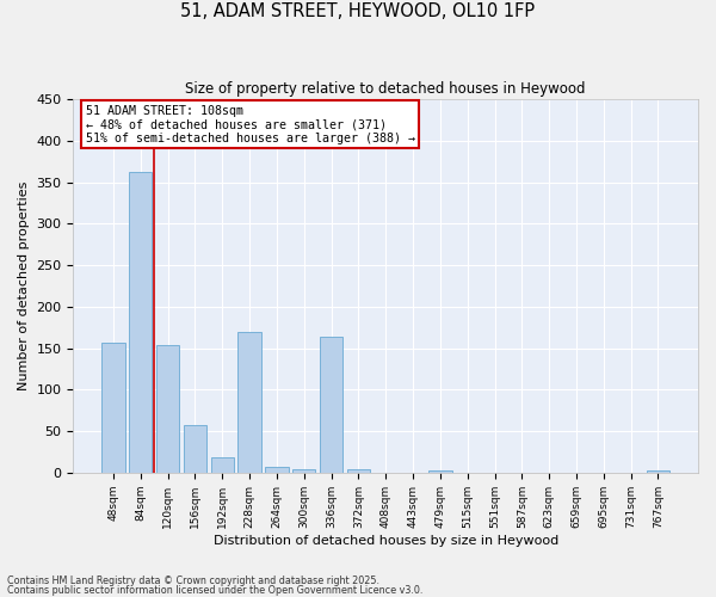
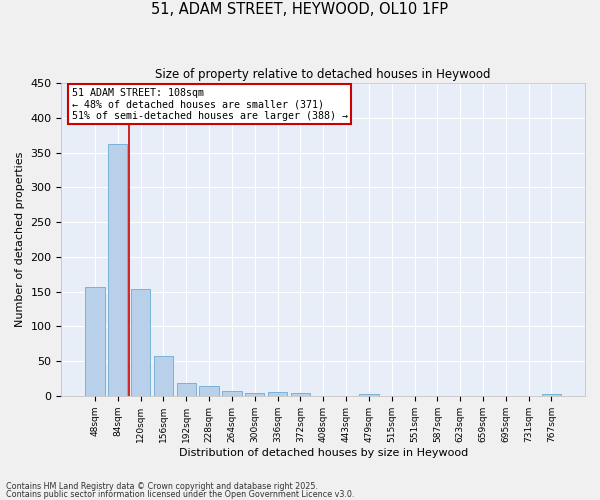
228sqm: 170 -> 14
336sqm: 164 -> 5
